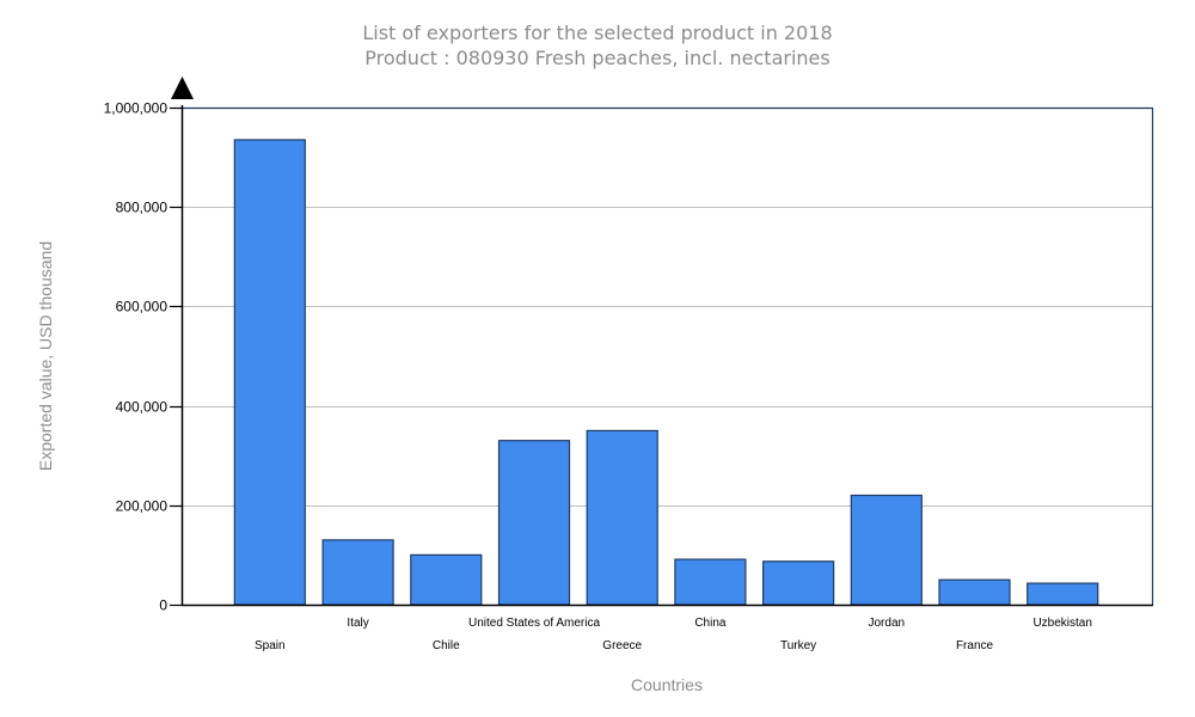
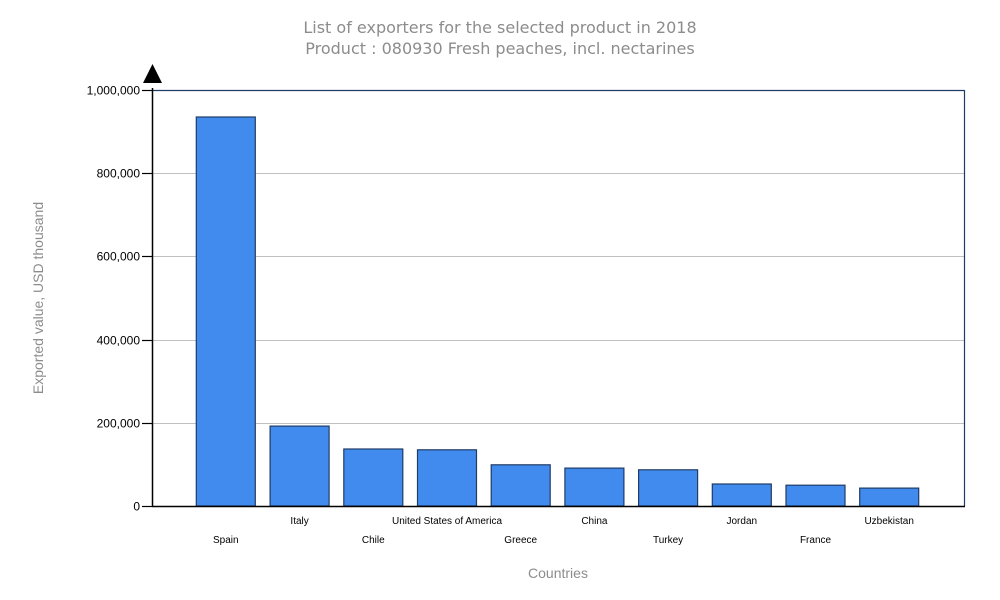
Italy: 130000 -> 190000
Chile: 100000 -> 140000
United States of America: 330000 -> 140000
Greece: 350000 -> 100000
Jordan: 220000 -> 50000
